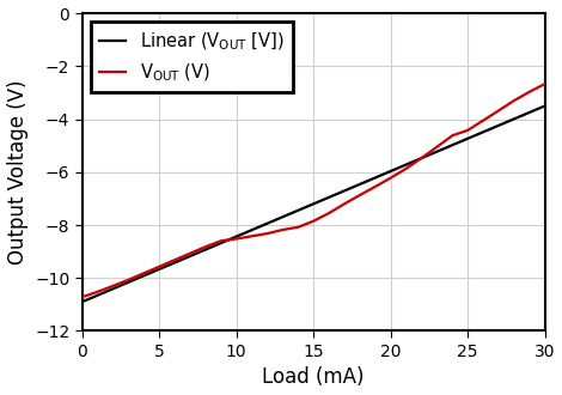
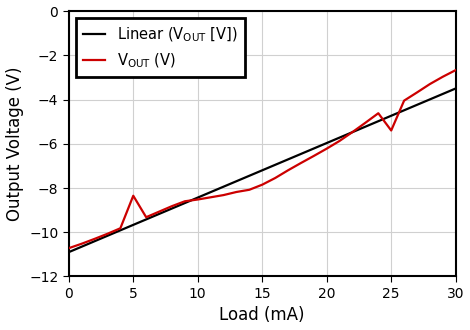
5: -9.57 -> -8.35
25: -4.42 -> -5.40
